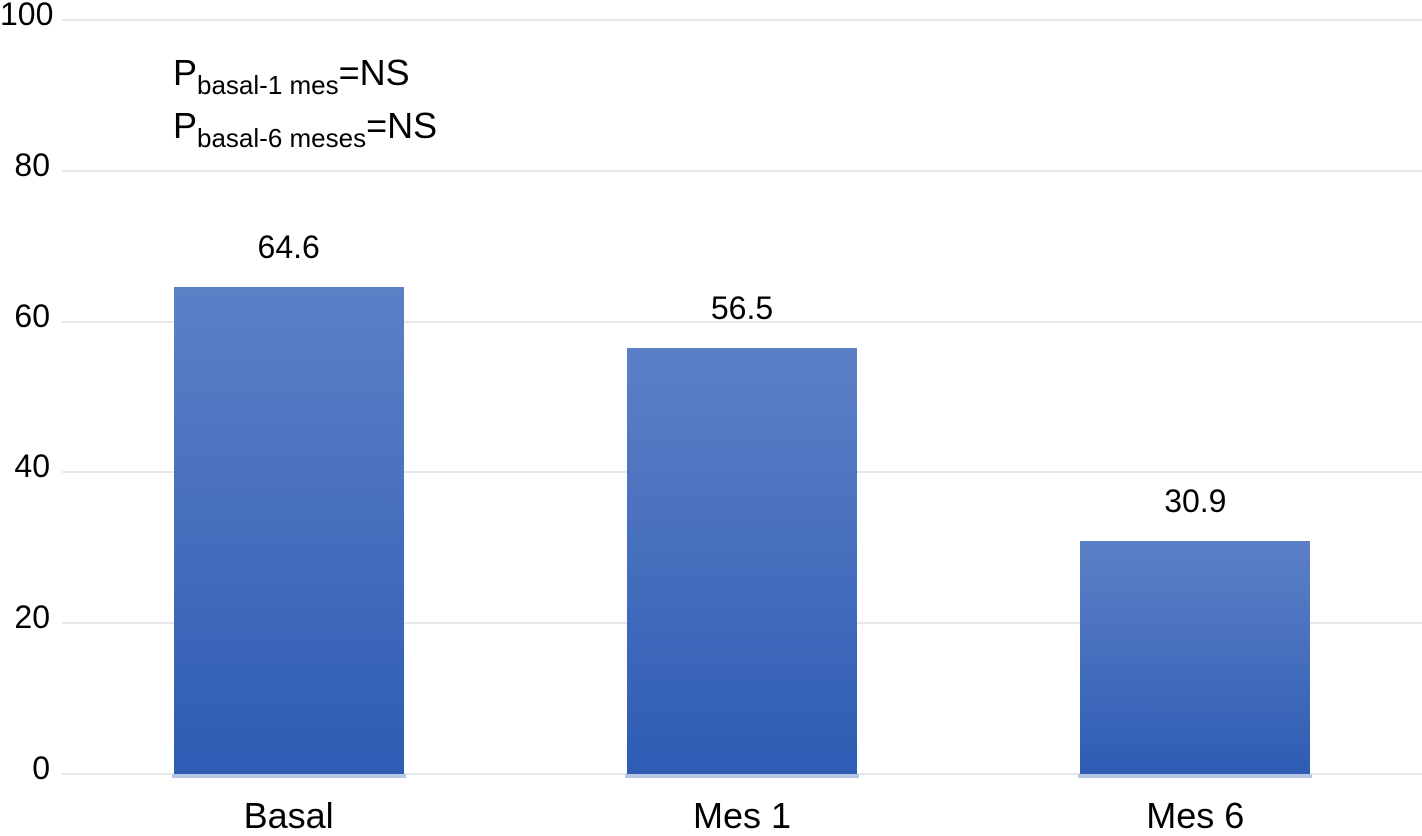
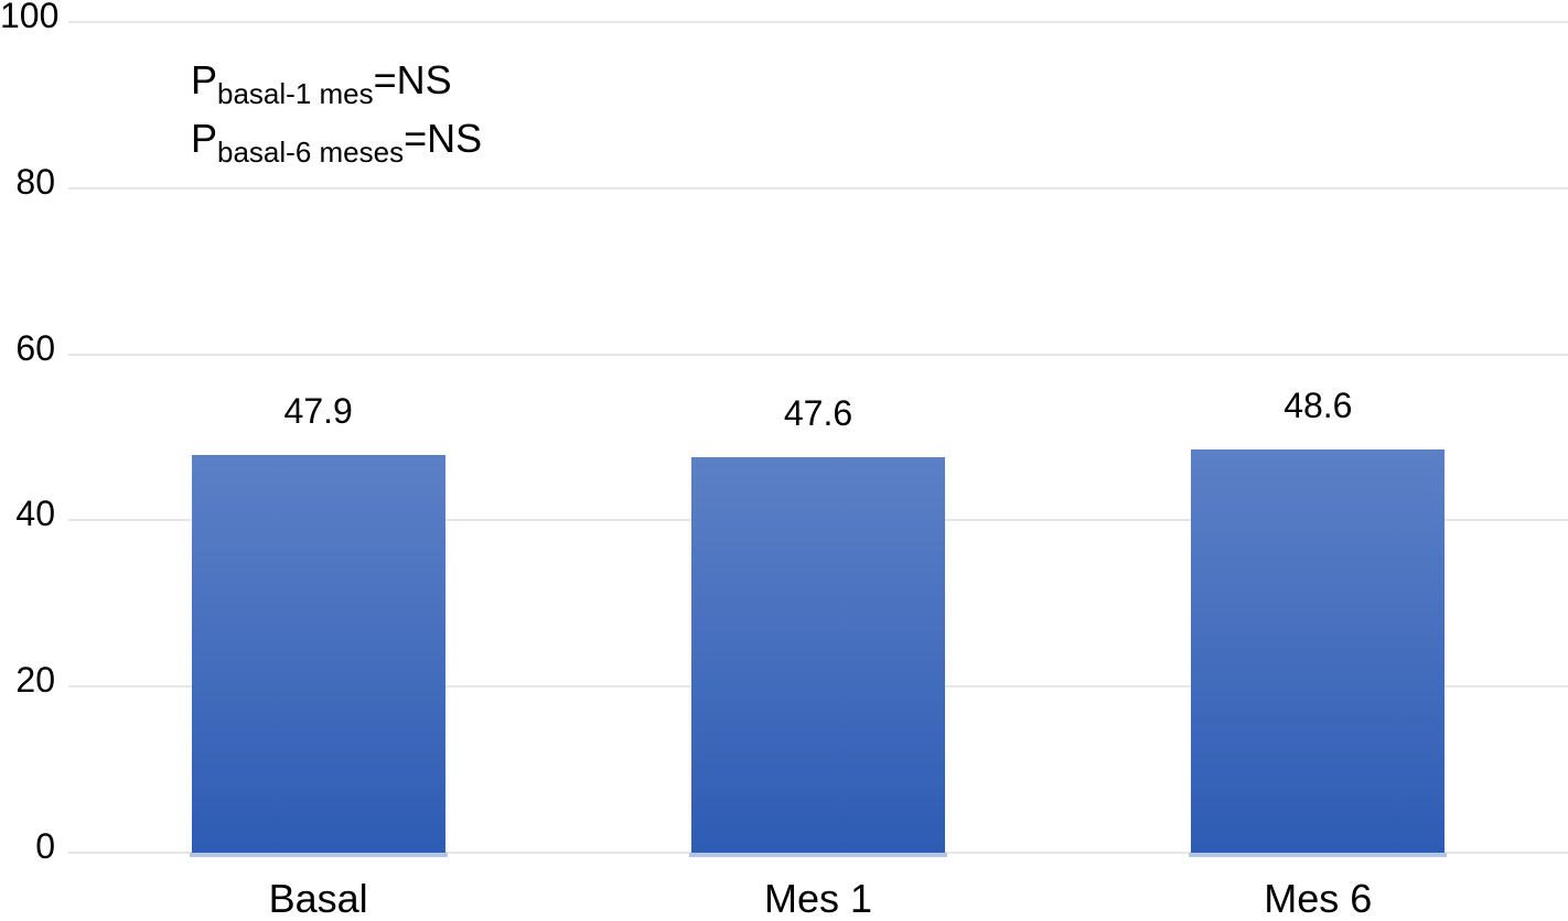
Basal: 64.6 -> 47.9
Mes 1: 56.5 -> 47.6
Mes 6: 30.9 -> 48.6
